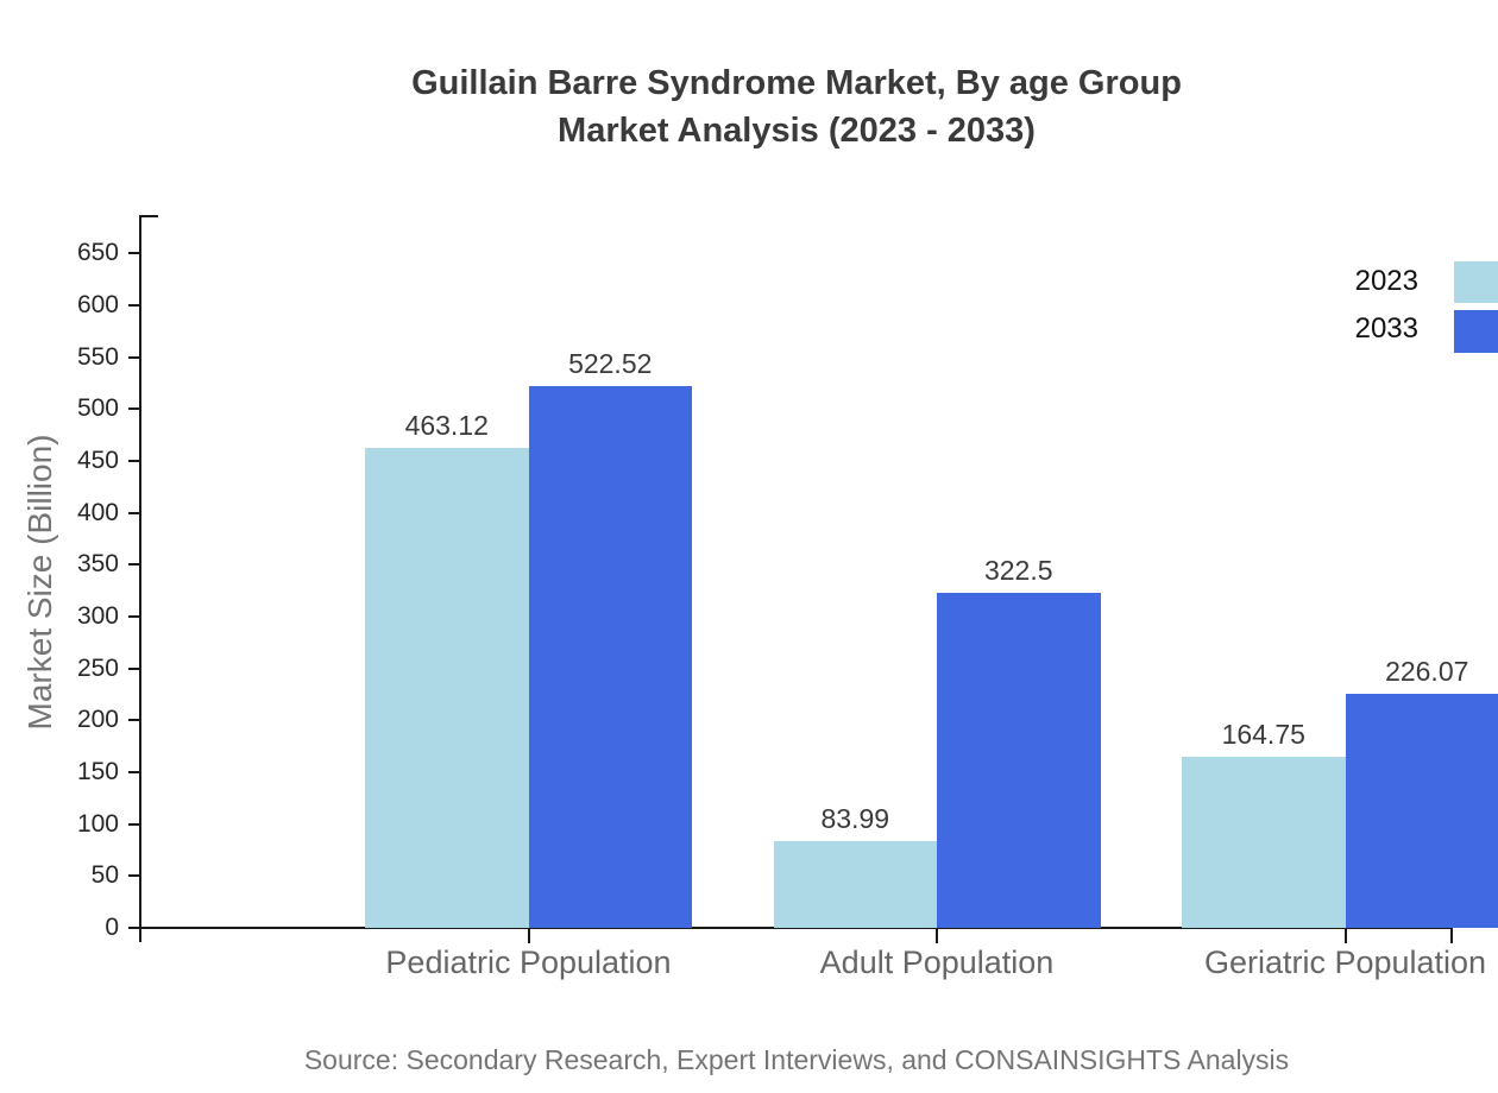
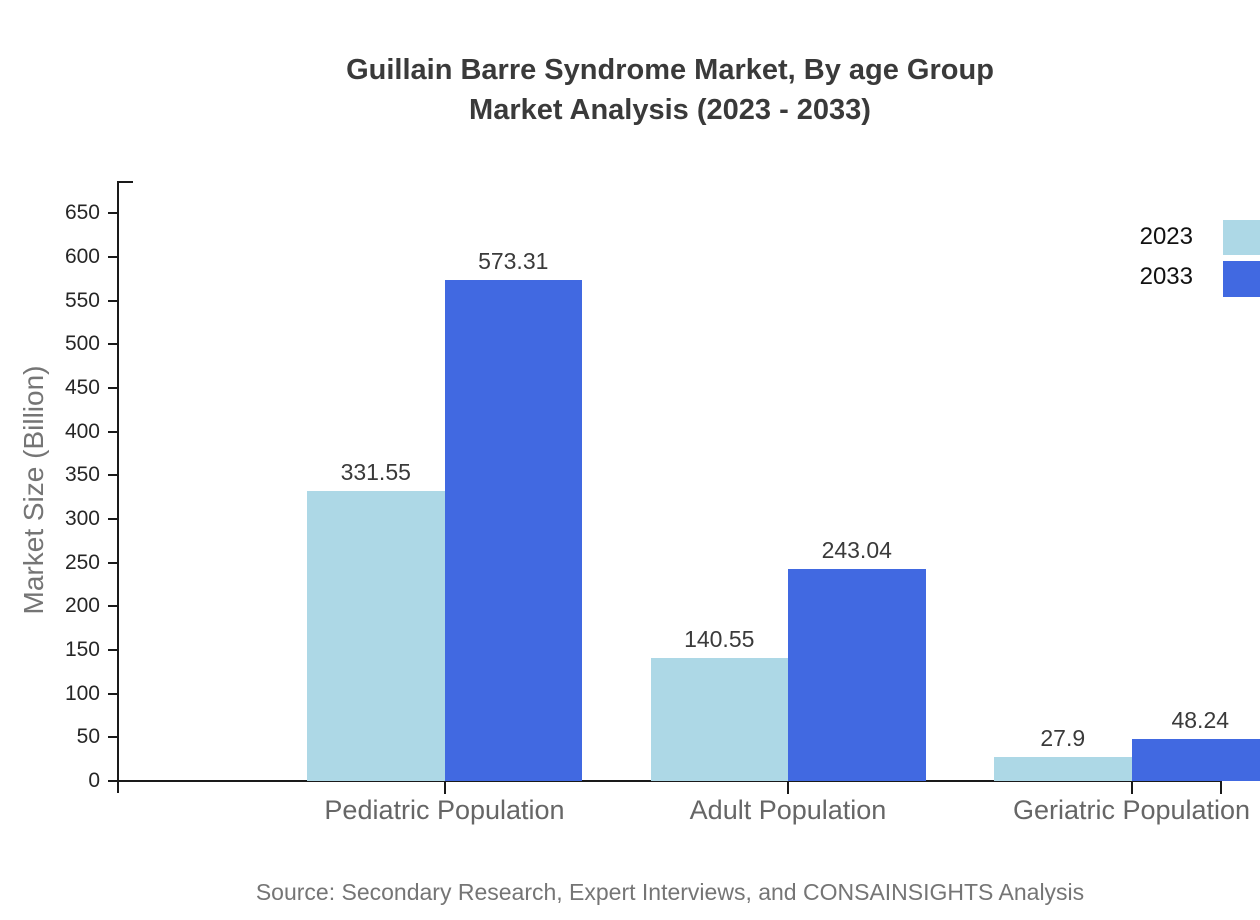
2023/Pediatric Population: 463.12 -> 331.55
2033/Pediatric Population: 522.52 -> 573.31
2023/Adult Population: 83.99 -> 140.55
2033/Adult Population: 322.5 -> 243.04
2023/Geriatric Population: 164.75 -> 27.9
2033/Geriatric Population: 226.07 -> 48.24
